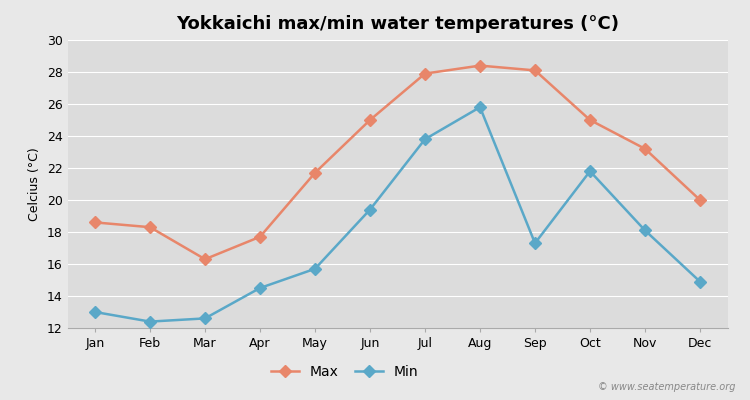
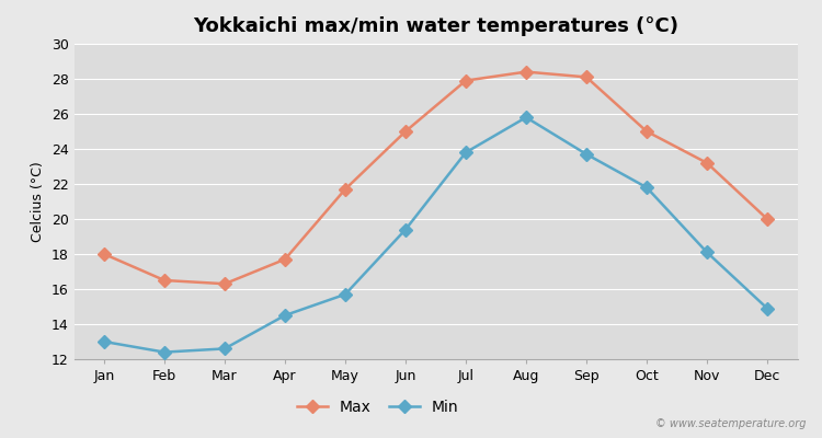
Max/Jan: 18.6 -> 18.0
Max/Feb: 18.3 -> 16.5
Min/Sep: 17.3 -> 23.7
